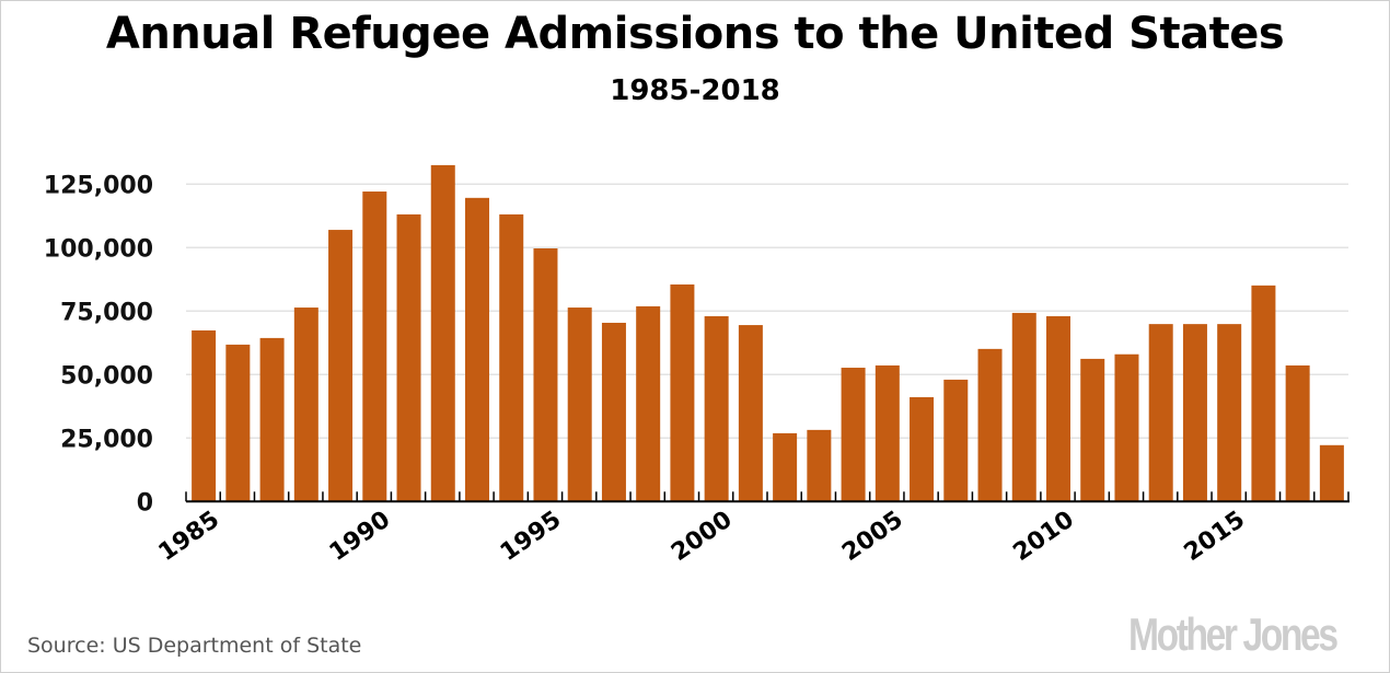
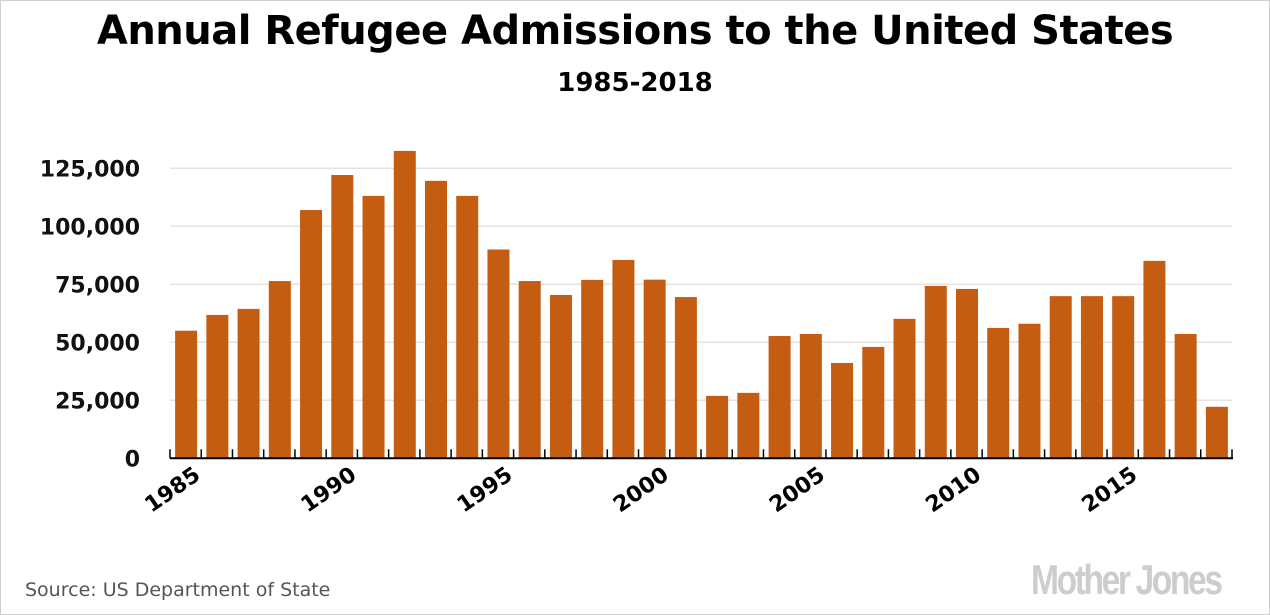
1985: 67000 -> 55000
1995: 100000 -> 90000
2000: 73000 -> 77000
